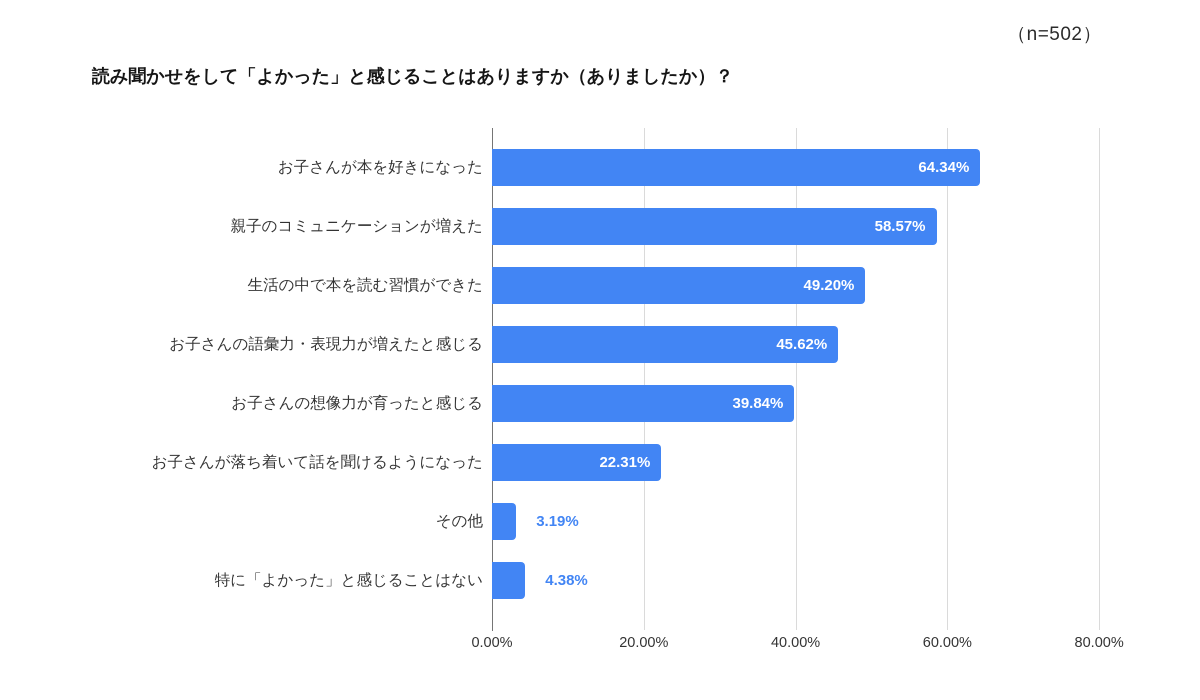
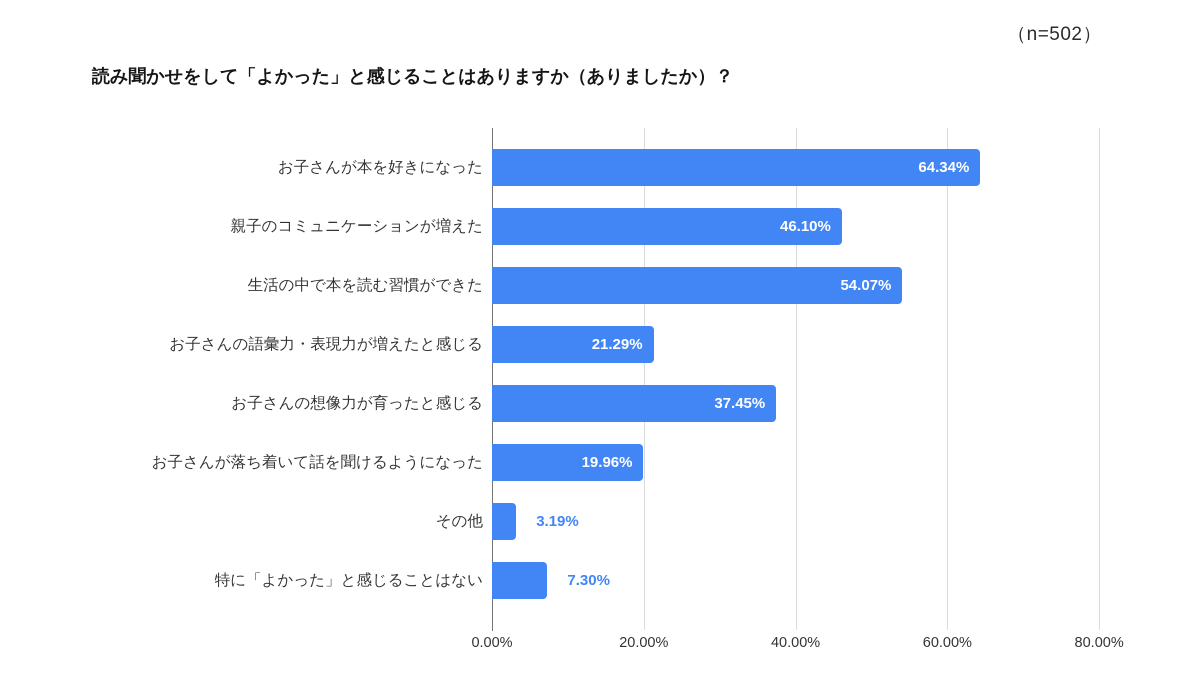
親子のコミュニケーションが増えた: 58.57% -> 46.10%
生活の中で本を読む習慣ができた: 49.20% -> 54.07%
お子さんの語彙力・表現力が増えたと感じる: 45.62% -> 21.29%
お子さんの想像力が育ったと感じる: 39.84% -> 37.45%
お子さんが落ち着いて話を聞けるようになった: 22.31% -> 19.96%
特に「よかった」と感じることはない: 4.38% -> 7.30%
